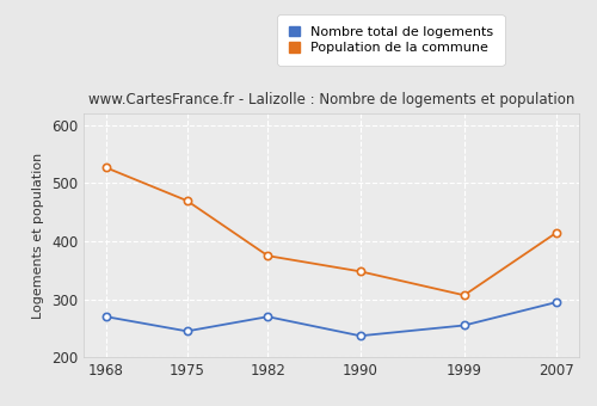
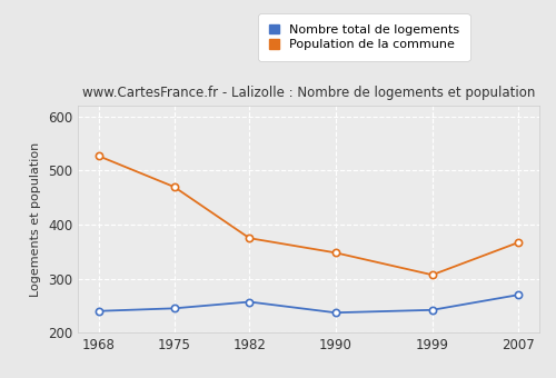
Nombre total de logements/1968: 270 -> 240
Nombre total de logements/1982: 270 -> 257
Nombre total de logements/1999: 255 -> 242
Nombre total de logements/2007: 295 -> 270
Population de la commune/2007: 415 -> 367
